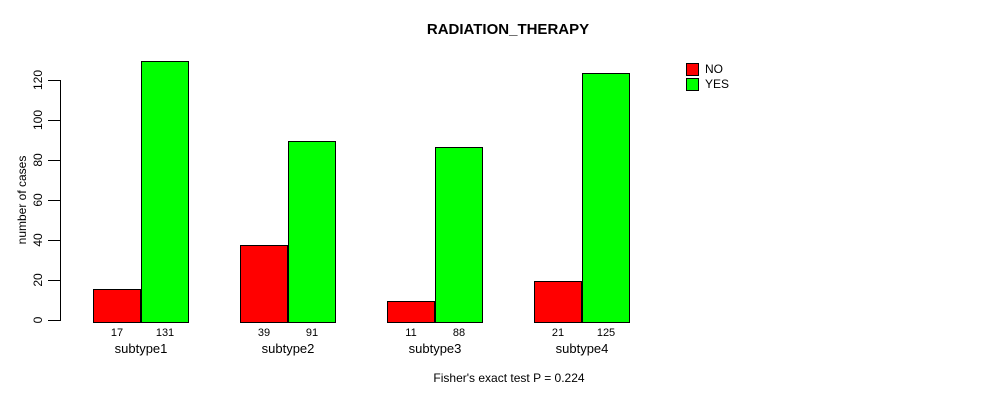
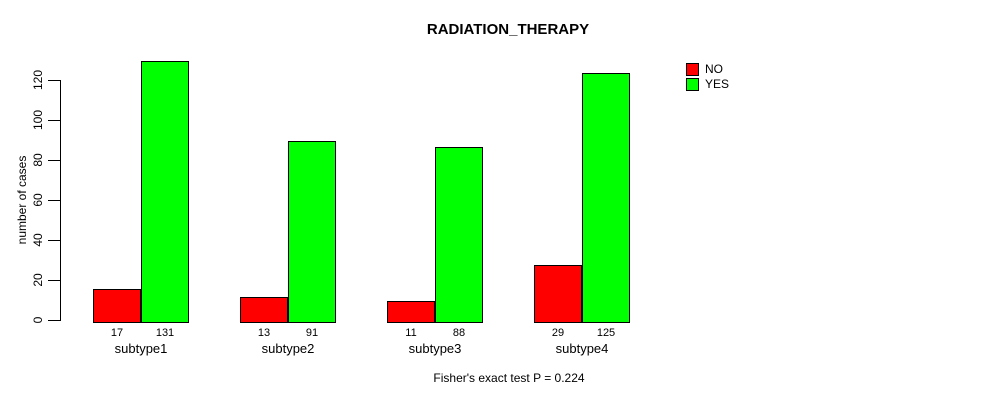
NO/subtype2: 39 -> 13
NO/subtype4: 21 -> 29
